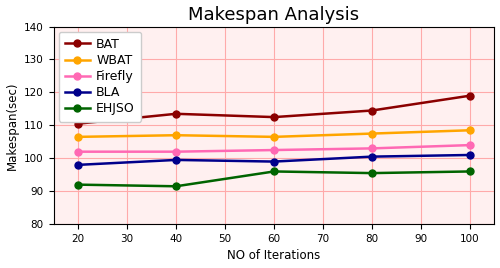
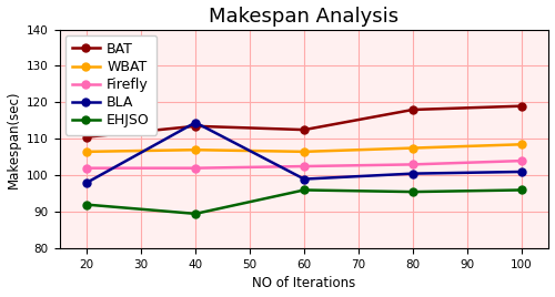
BLA/40: 99.5 -> 114.5
EHJSO/40: 91.5 -> 89.5
BAT/80: 114.5 -> 118.0
